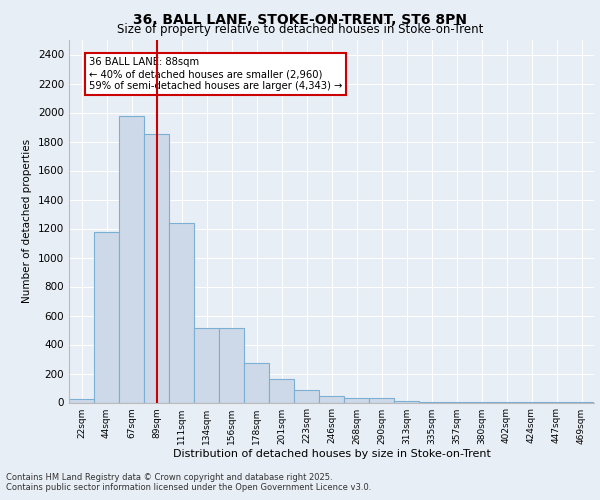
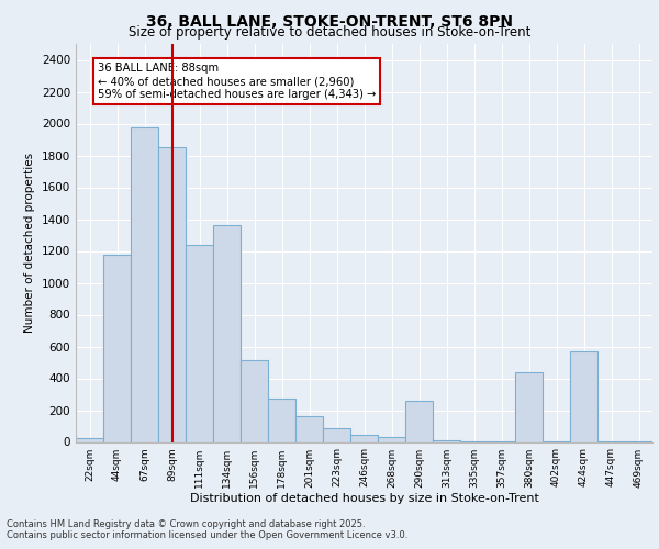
134sqm: 520 -> 1360
290sqm: 30 -> 260
380sqm: 0 -> 440
424sqm: 0 -> 570
